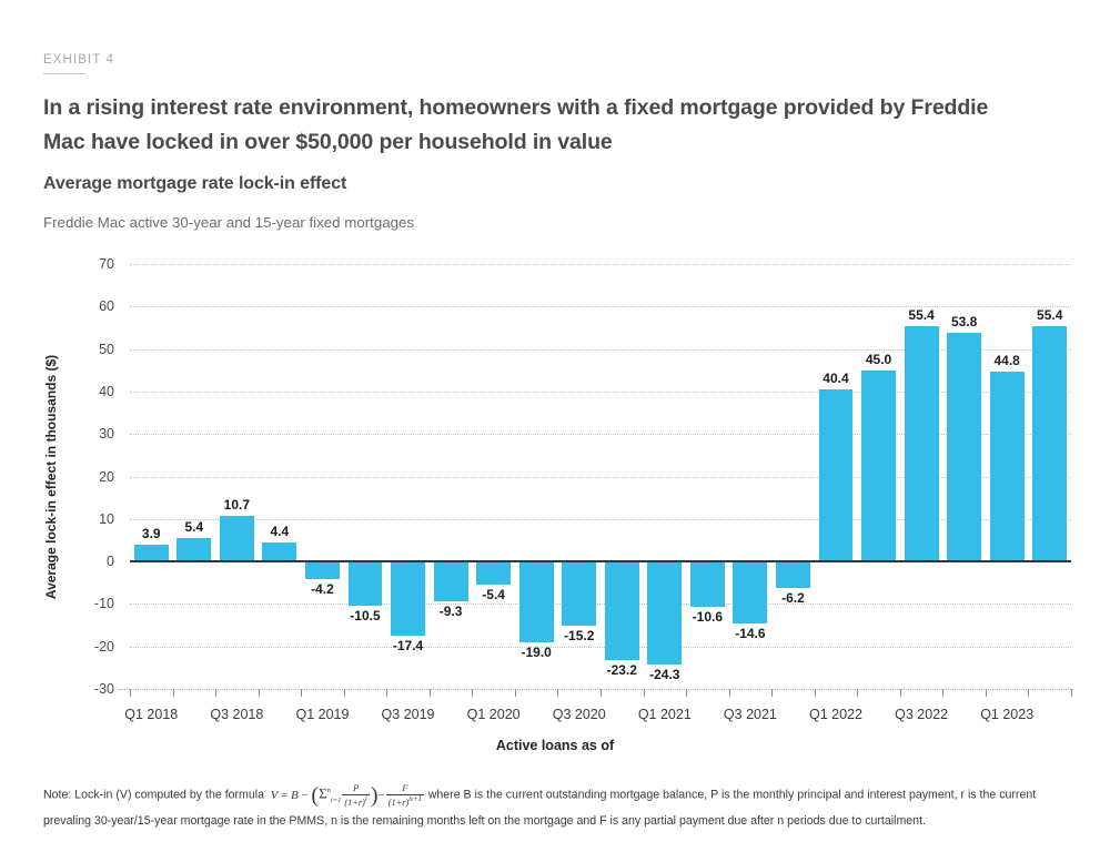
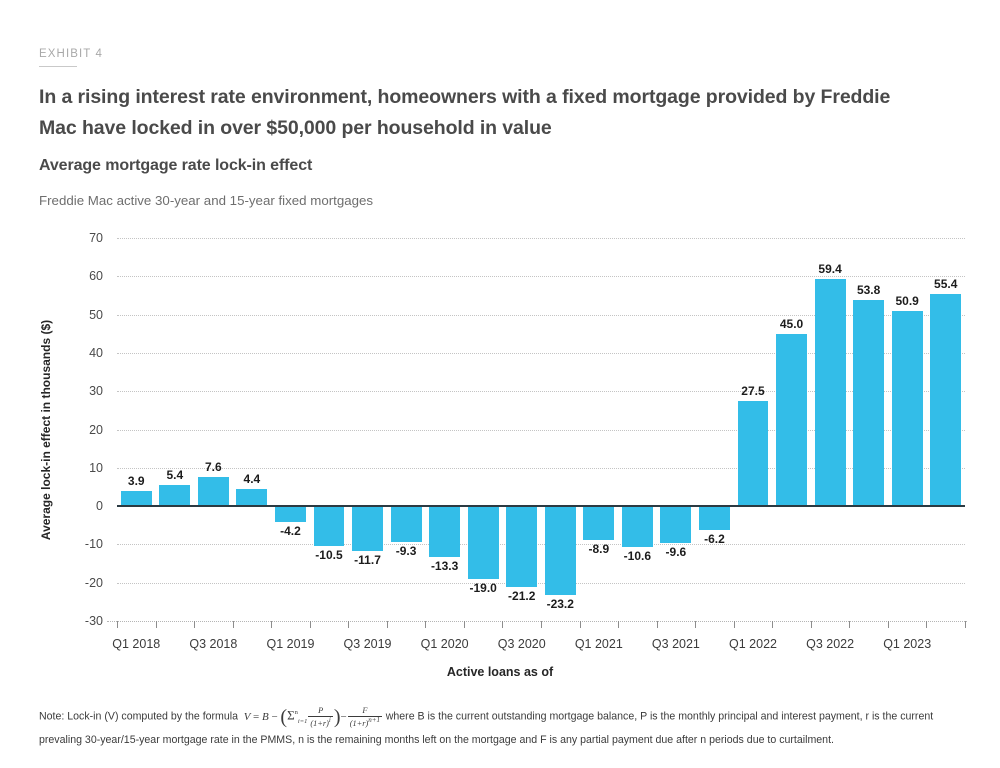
Q3 2018: 10.7 -> 7.6
Q3 2019: -17.4 -> -11.7
Q1 2020: -5.4 -> -13.3
Q3 2020: -15.2 -> -21.2
Q1 2021: -24.3 -> -8.9
Q3 2021: -14.6 -> -9.6
Q1 2022: 40.4 -> 27.5
Q3 2022: 55.4 -> 59.4
Q1 2023: 44.8 -> 50.9
